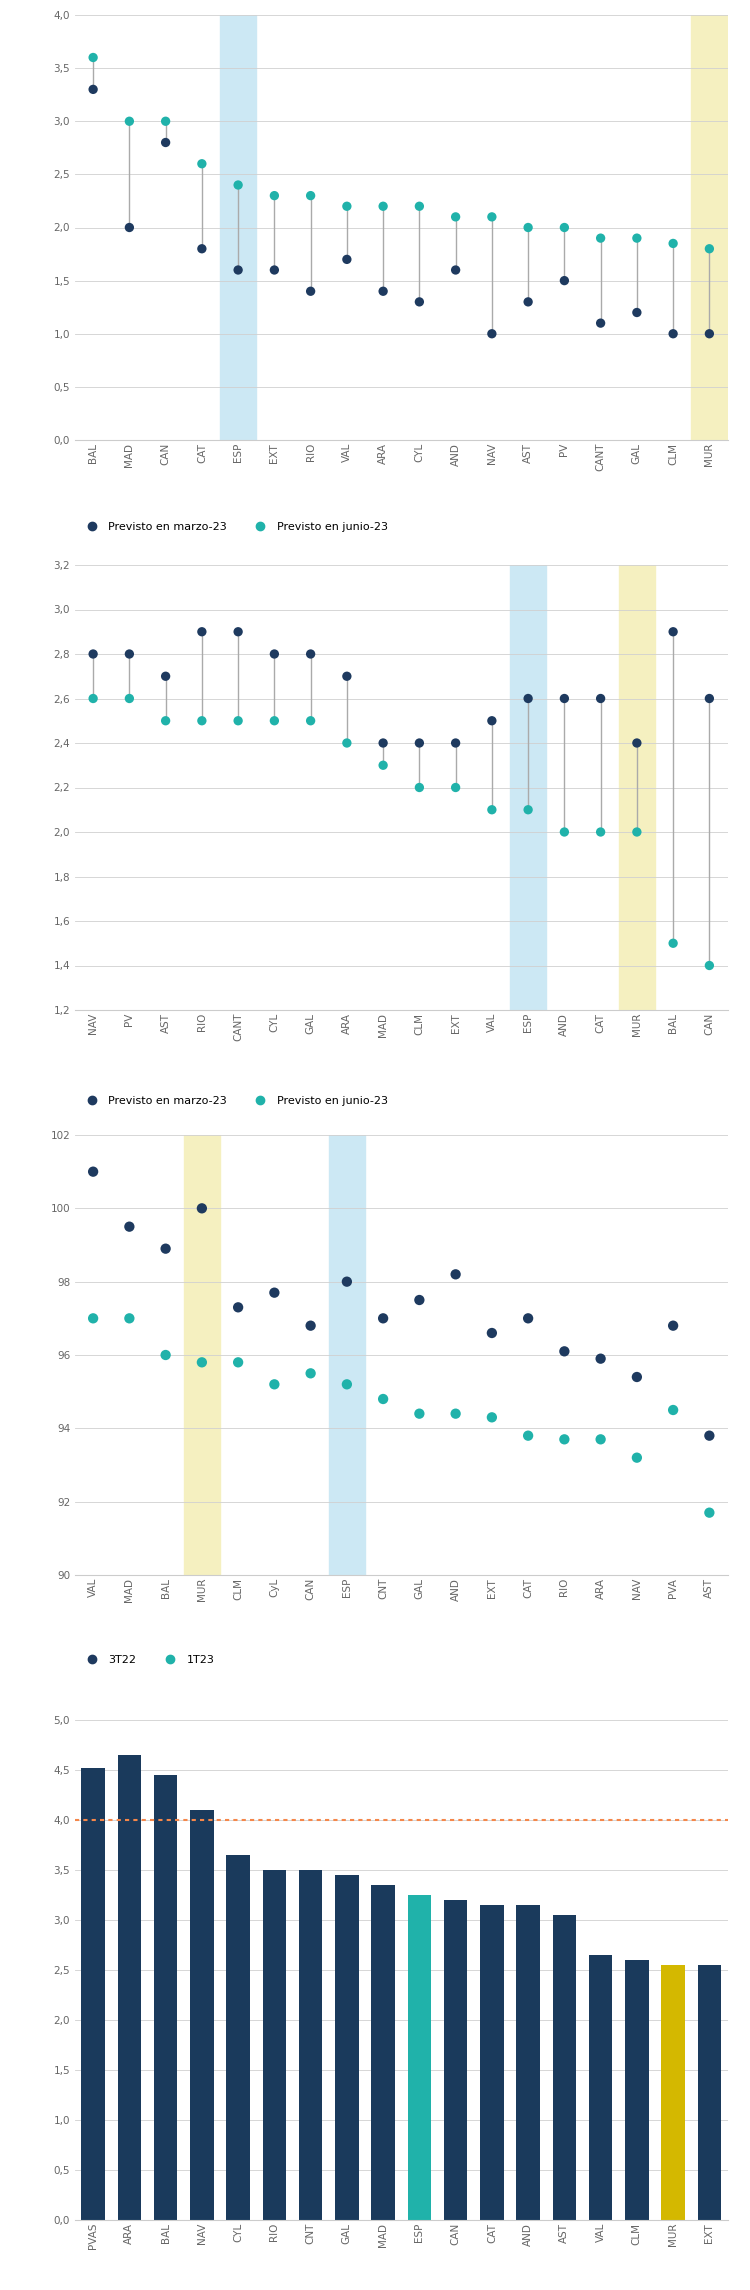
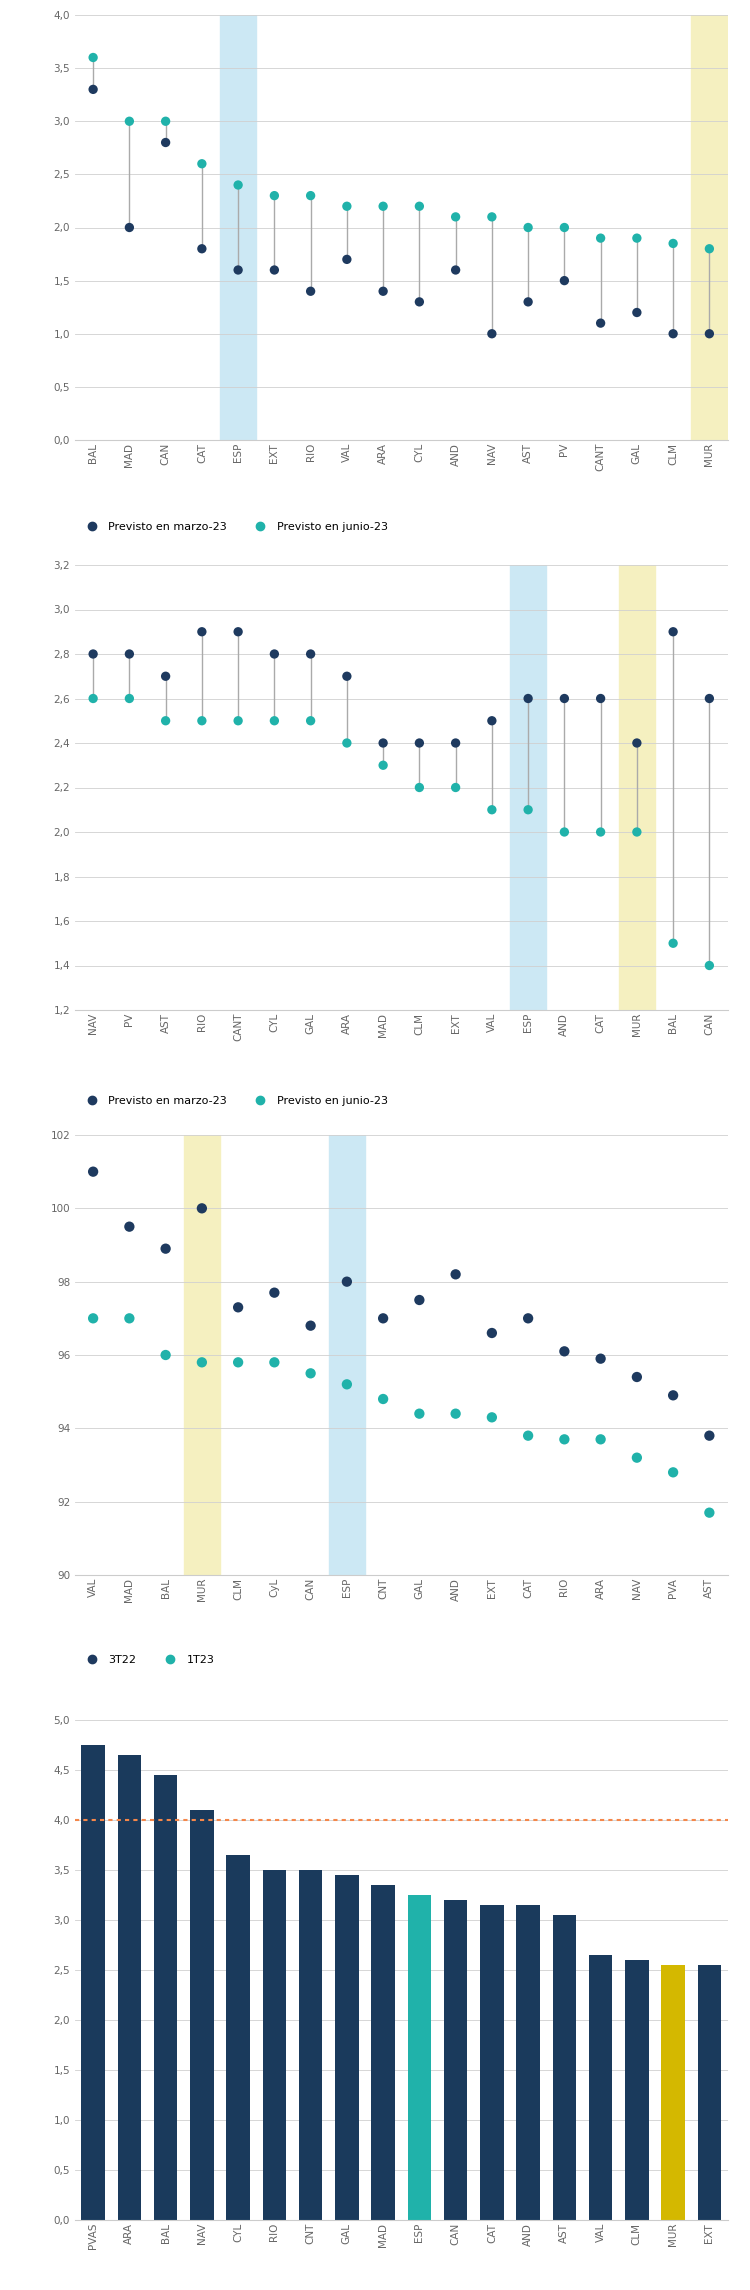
1T23/CyL: 95.2 -> 95.8
3T22/PVA: 96.8 -> 94.9
1T23/PVA: 94.5 -> 92.8
PVAS: 4,52 -> 4,75
